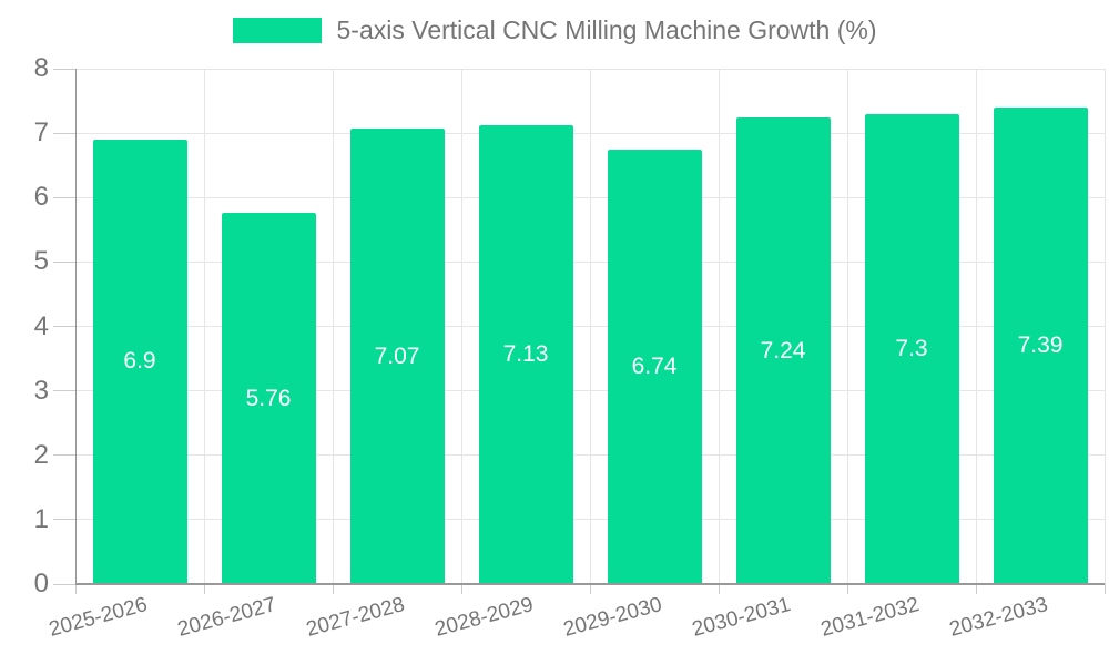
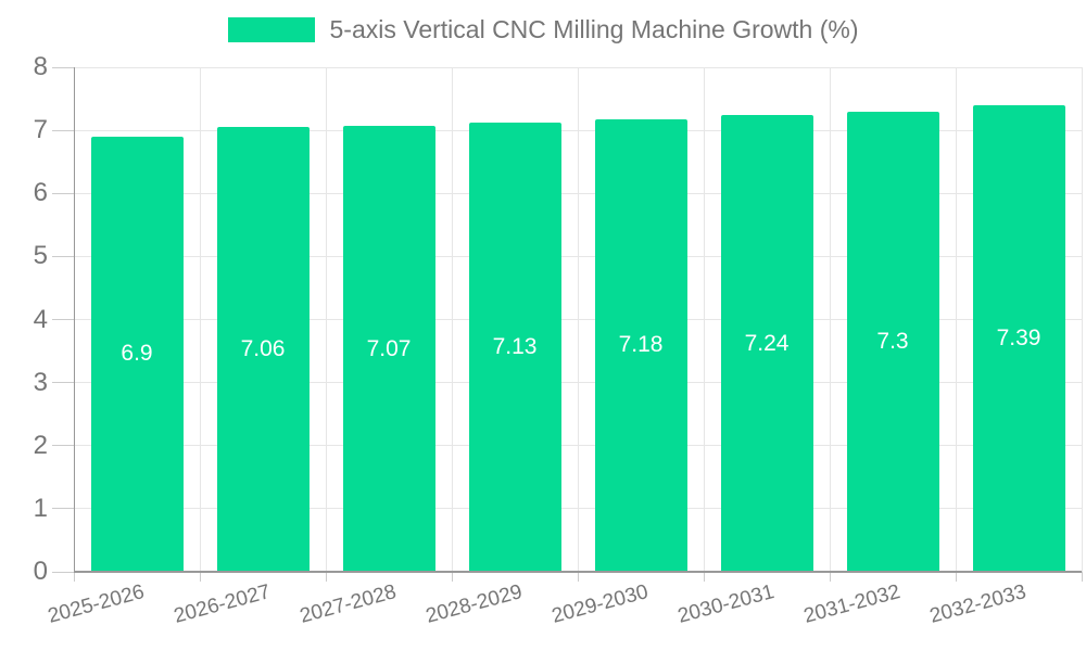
2026-2027: 5.76 -> 7.06
2029-2030: 6.74 -> 7.18
